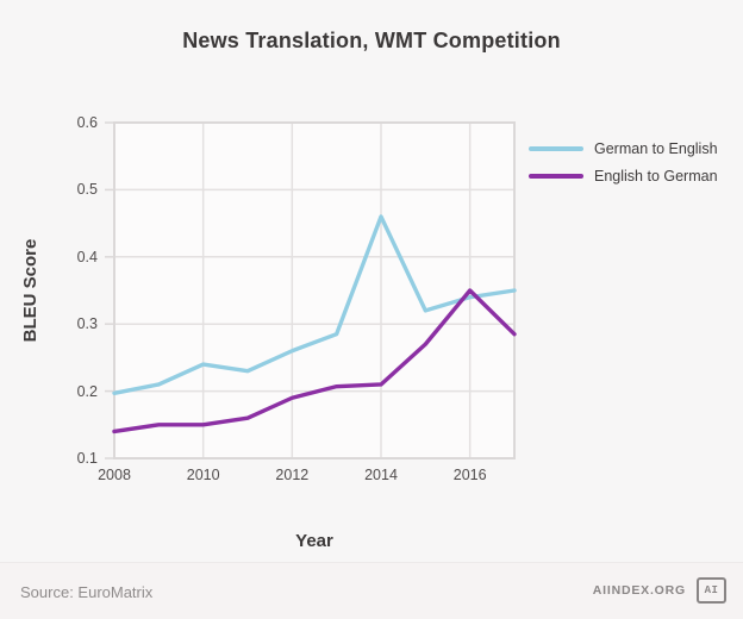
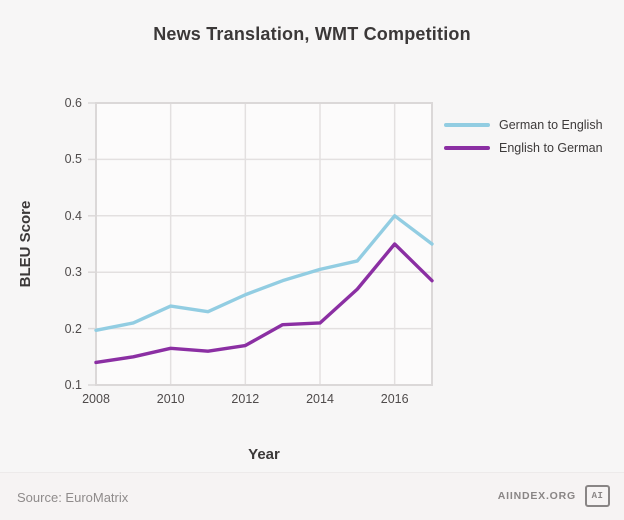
English to German/2010: 0.15 -> 0.17
English to German/2012: 0.19 -> 0.17
German to English/2014: 0.46 -> 0.30
German to English/2016: 0.34 -> 0.40
